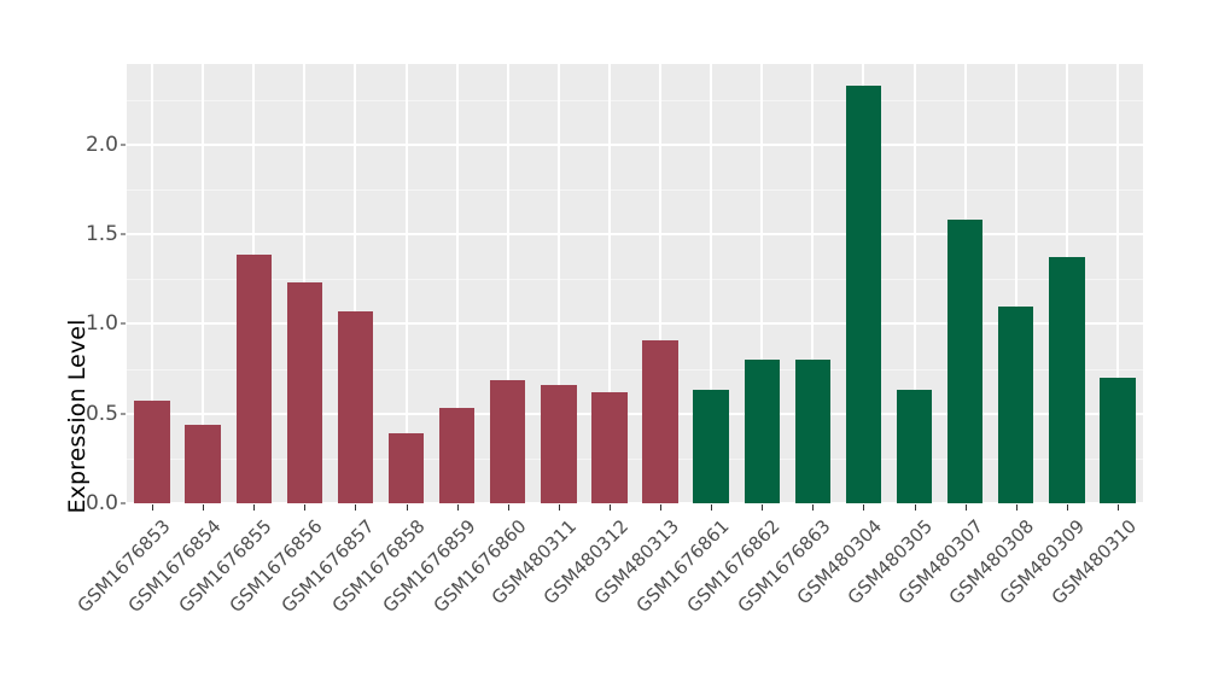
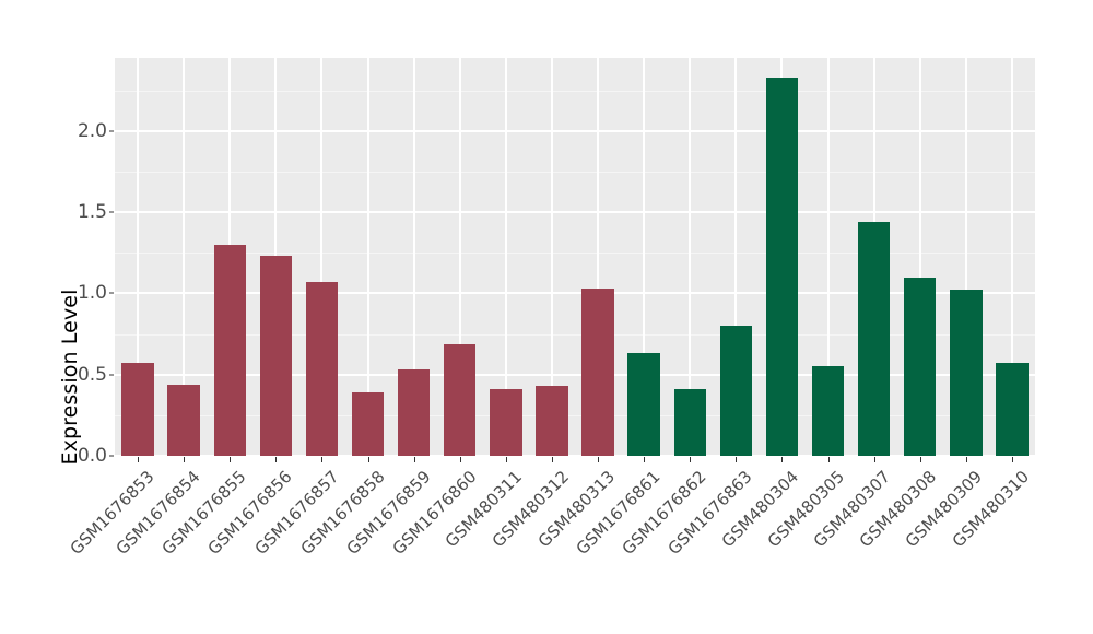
GSM1676855: 1.39 -> 1.30
GSM480311: 0.66 -> 0.41
GSM480312: 0.62 -> 0.43
GSM480313: 0.91 -> 1.03
GSM1676862: 0.80 -> 0.41
GSM480305: 0.63 -> 0.55
GSM480307: 1.58 -> 1.44
GSM480309: 1.37 -> 1.02
GSM480310: 0.70 -> 0.57
